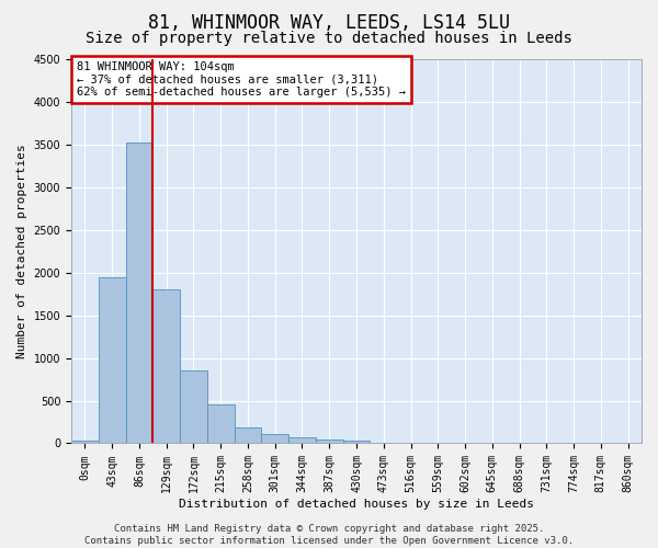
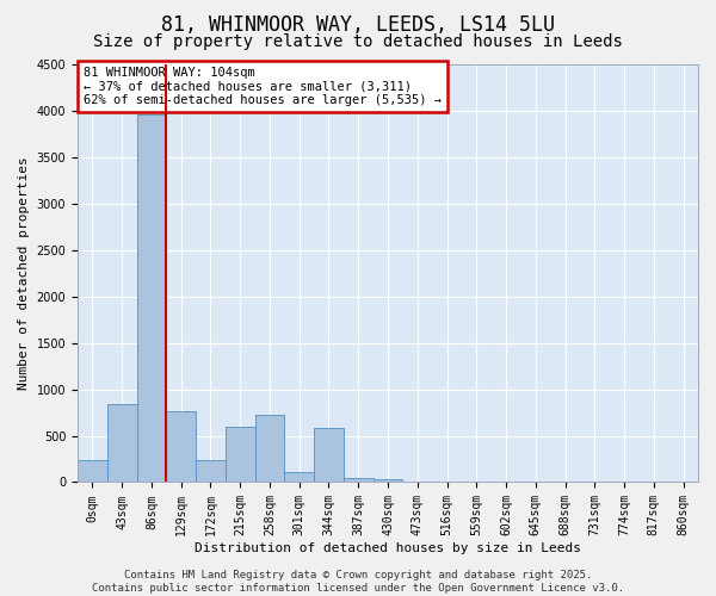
0sqm: 30 -> 240
43sqm: 1950 -> 840
86sqm: 3520 -> 3960
129sqm: 1810 -> 760
172sqm: 850 -> 240
215sqm: 460 -> 600
258sqm: 180 -> 720
344sqm: 60 -> 580
